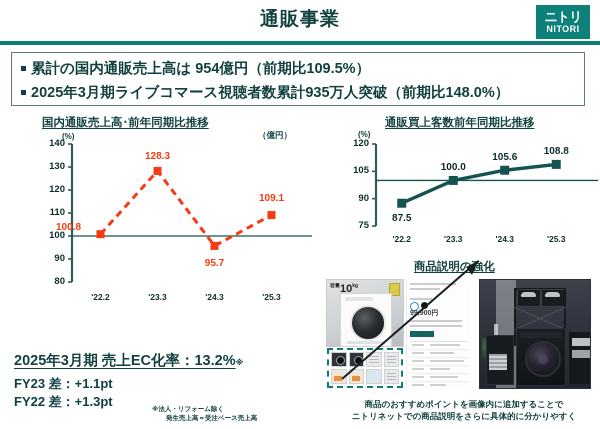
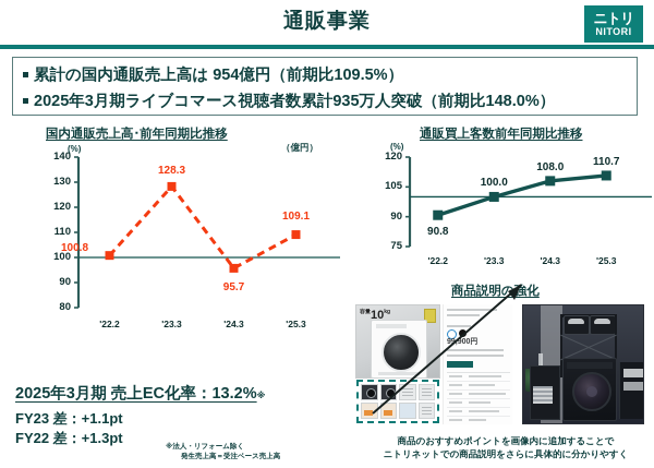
通販買上客数前年同期比推移/'22.2: 87.5 -> 90.8
通販買上客数前年同期比推移/'24.3: 105.6 -> 108.0
通販買上客数前年同期比推移/'25.3: 108.8 -> 110.7
